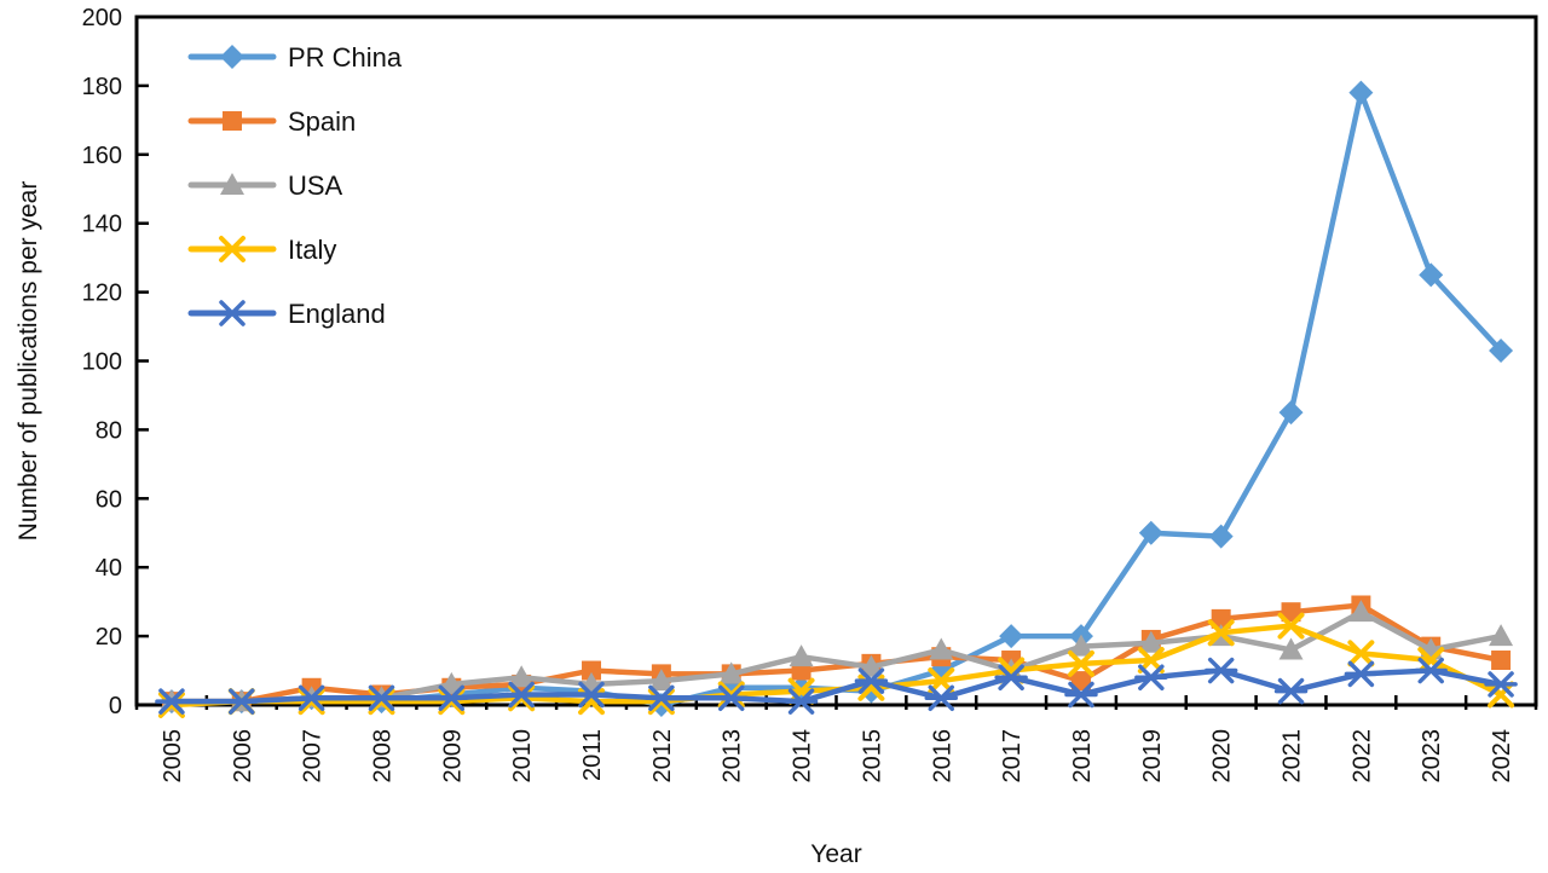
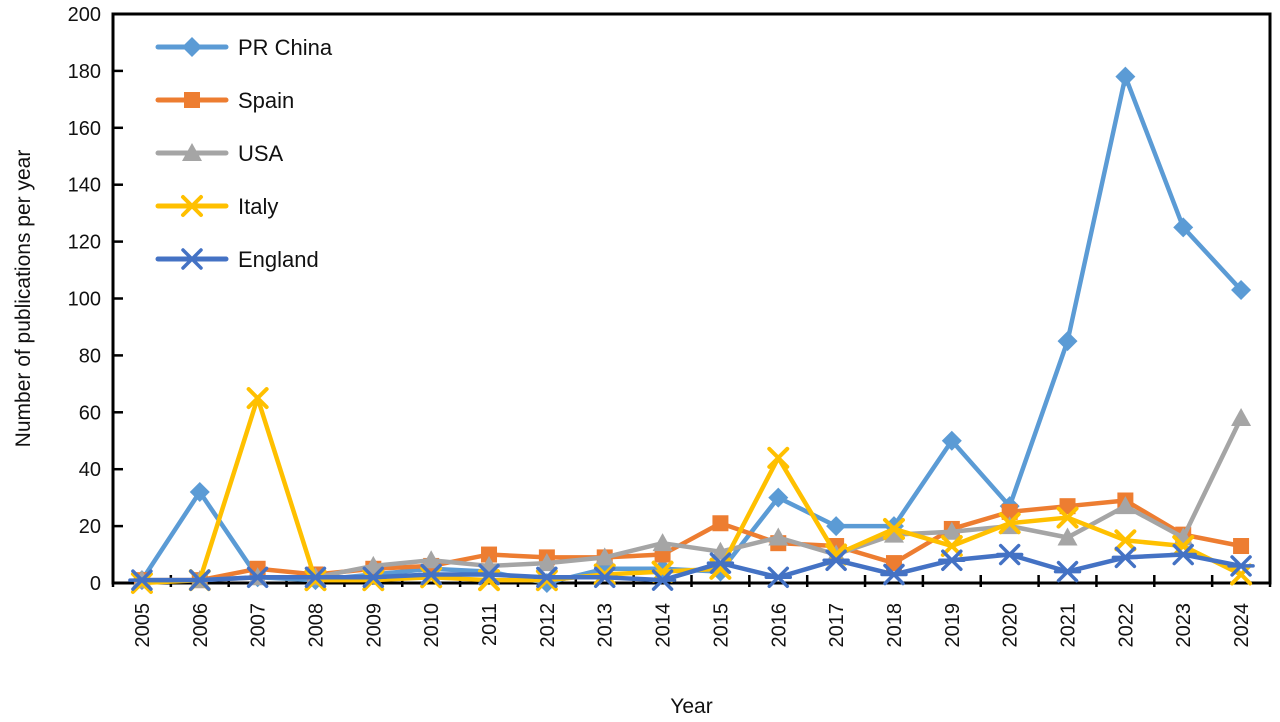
PR China/2006: 1 -> 32
Italy/2007: 1 -> 65
Spain/2015: 12 -> 21
PR China/2016: 10 -> 30
Italy/2016: 7 -> 44
Italy/2018: 12 -> 19
PR China/2020: 49 -> 27
USA/2024: 20 -> 58
